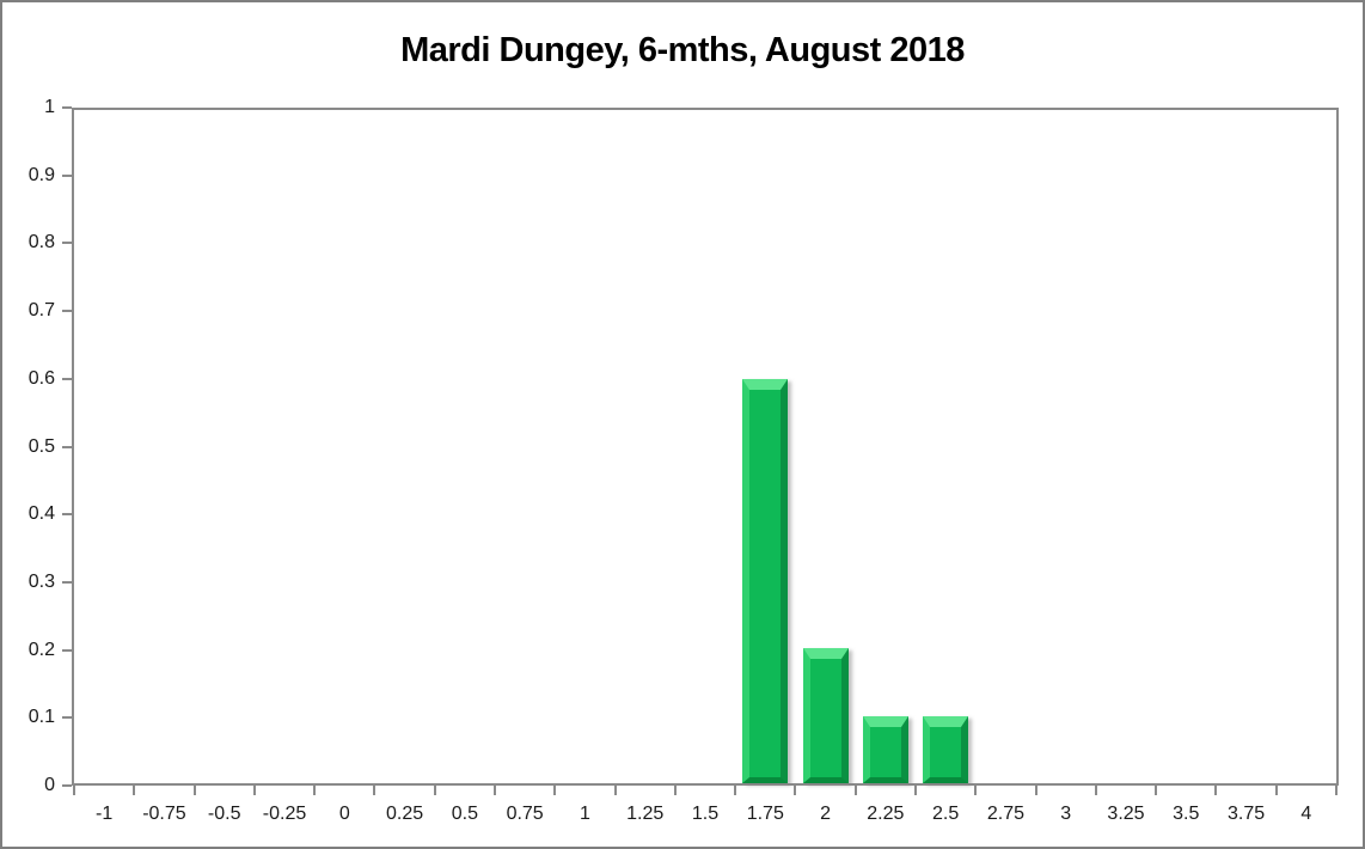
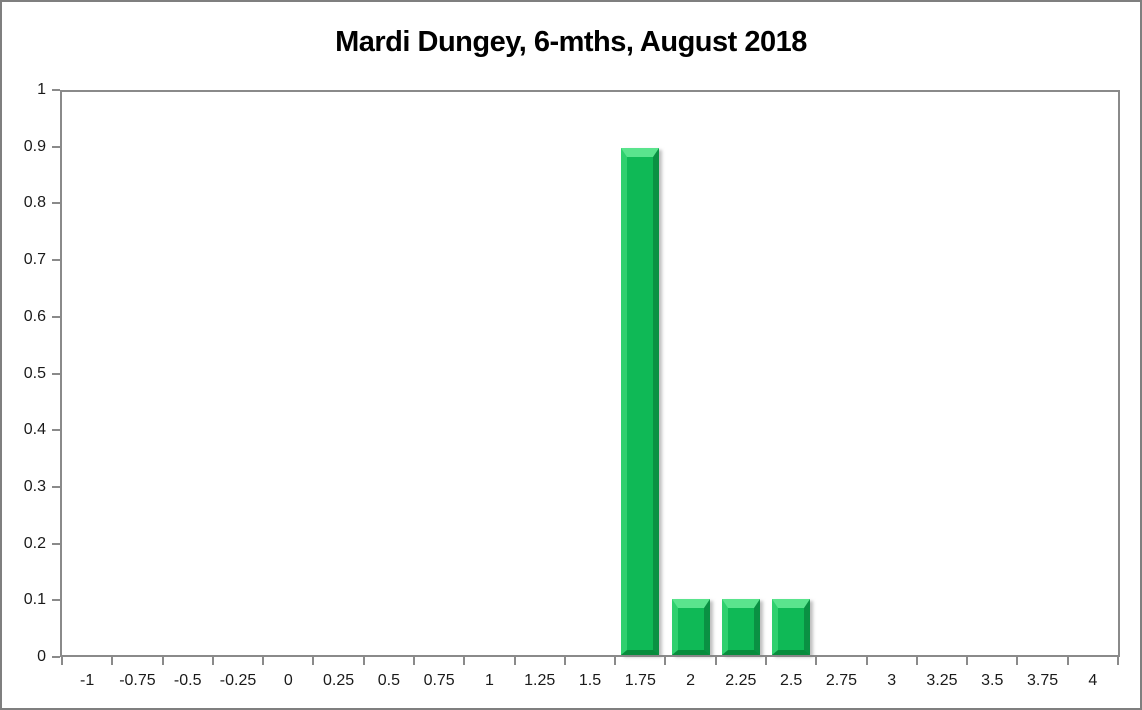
1.75: 0.6 -> 0.9
2: 0.2 -> 0.1
